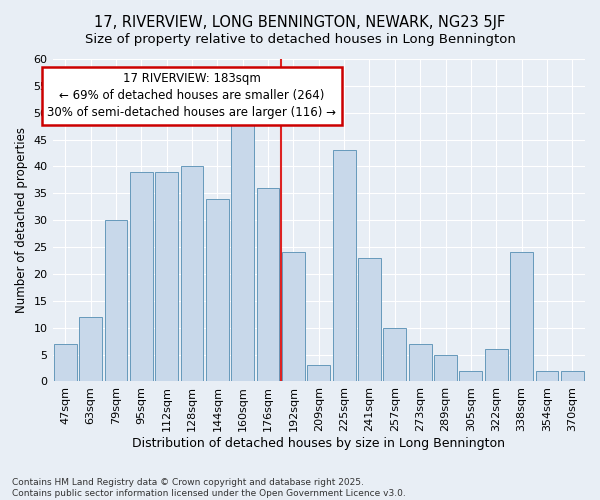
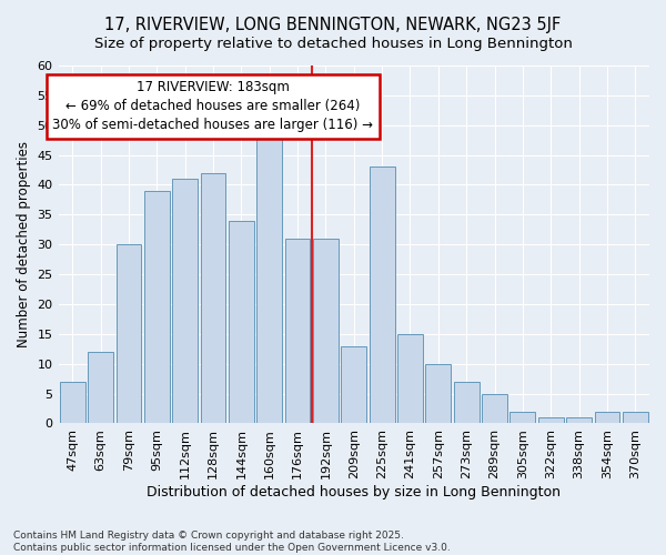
112sqm: 39 -> 41
128sqm: 40 -> 42
176sqm: 36 -> 31
192sqm: 24 -> 31
209sqm: 3 -> 13
241sqm: 23 -> 15
322sqm: 6 -> 1
338sqm: 24 -> 1
